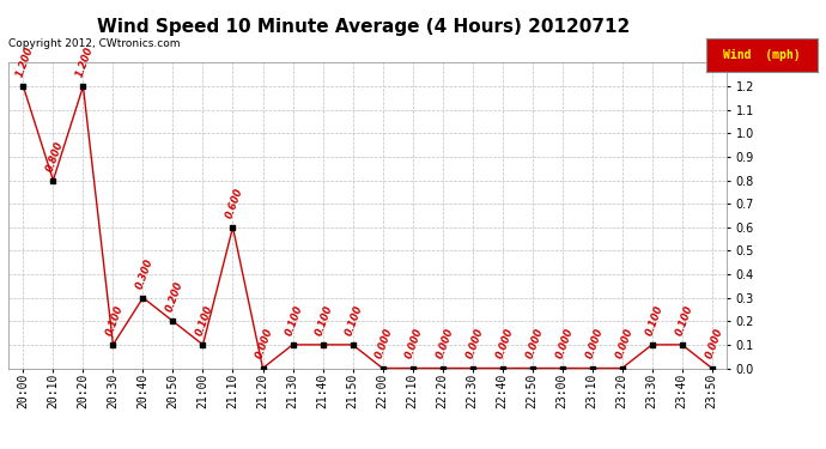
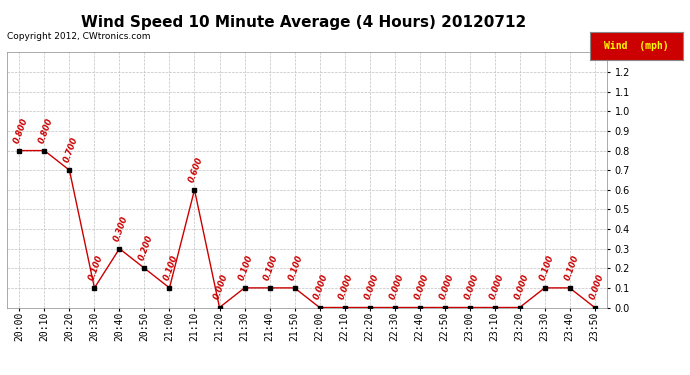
20:00: 1.200 -> 0.800
20:20: 1.200 -> 0.700
